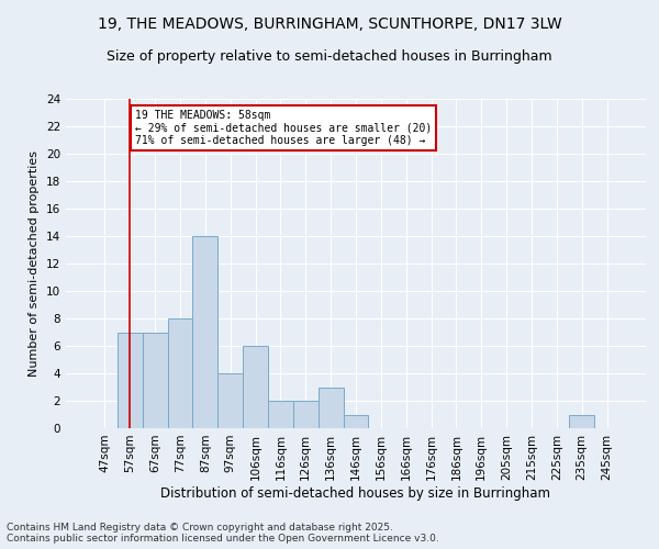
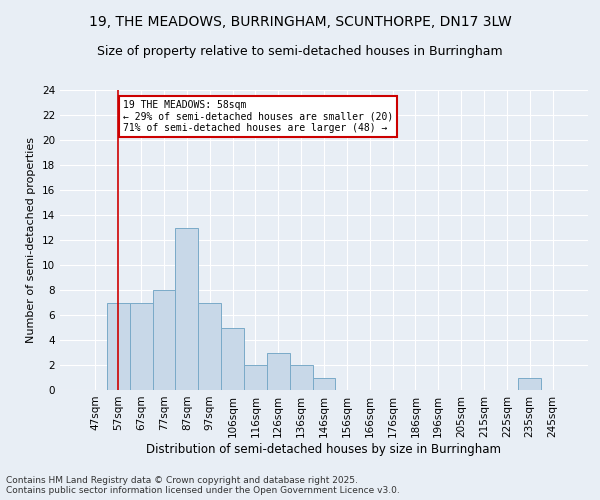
87sqm: 14 -> 13
97sqm: 4 -> 7
106sqm: 6 -> 5
126sqm: 2 -> 3
136sqm: 3 -> 2
